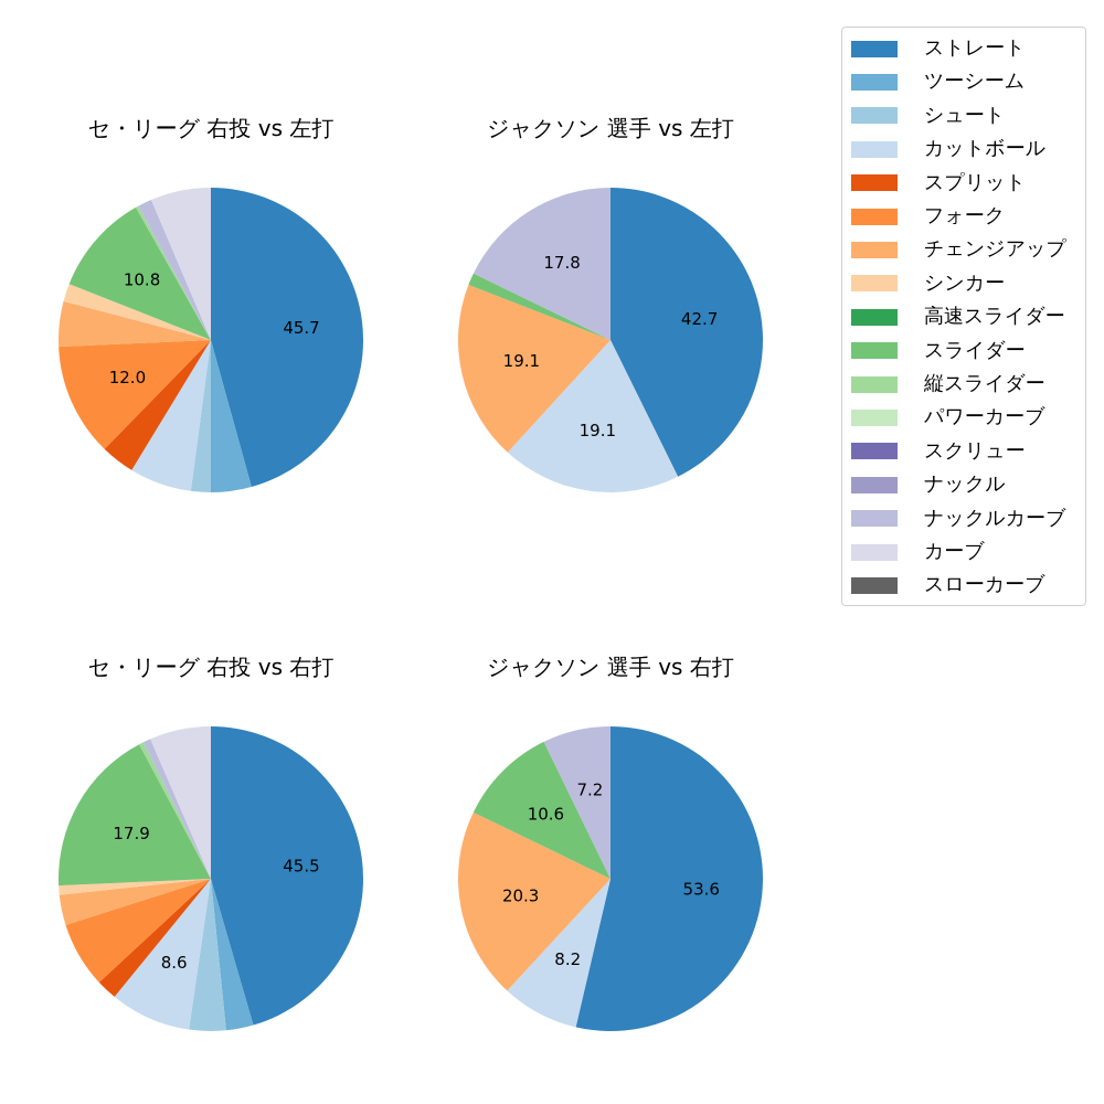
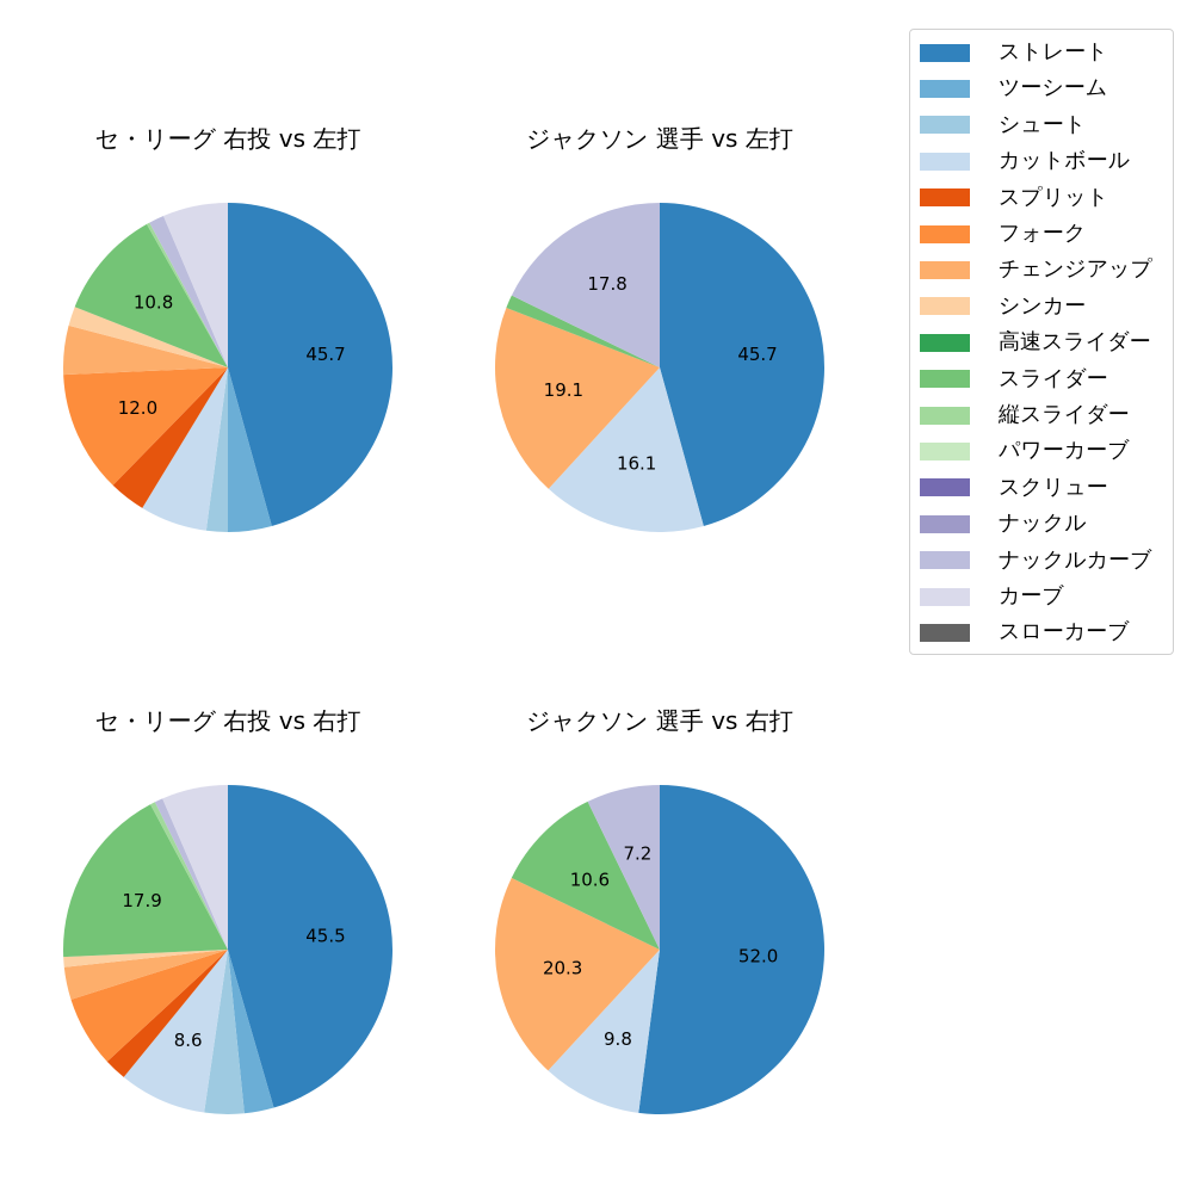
ジャクソン 選手 vs 左打/ストレート: 42.7 -> 45.7
ジャクソン 選手 vs 左打/カットボール: 19.1 -> 16.1
ジャクソン 選手 vs 右打/ストレート: 53.6 -> 52.0
ジャクソン 選手 vs 右打/カットボール: 8.2 -> 9.8
